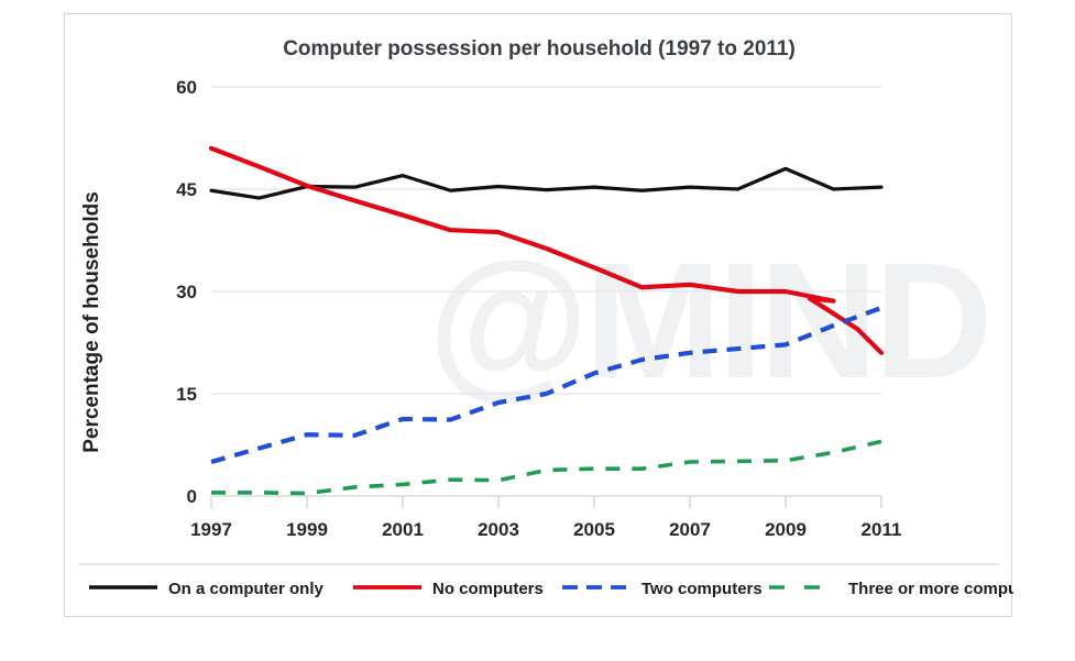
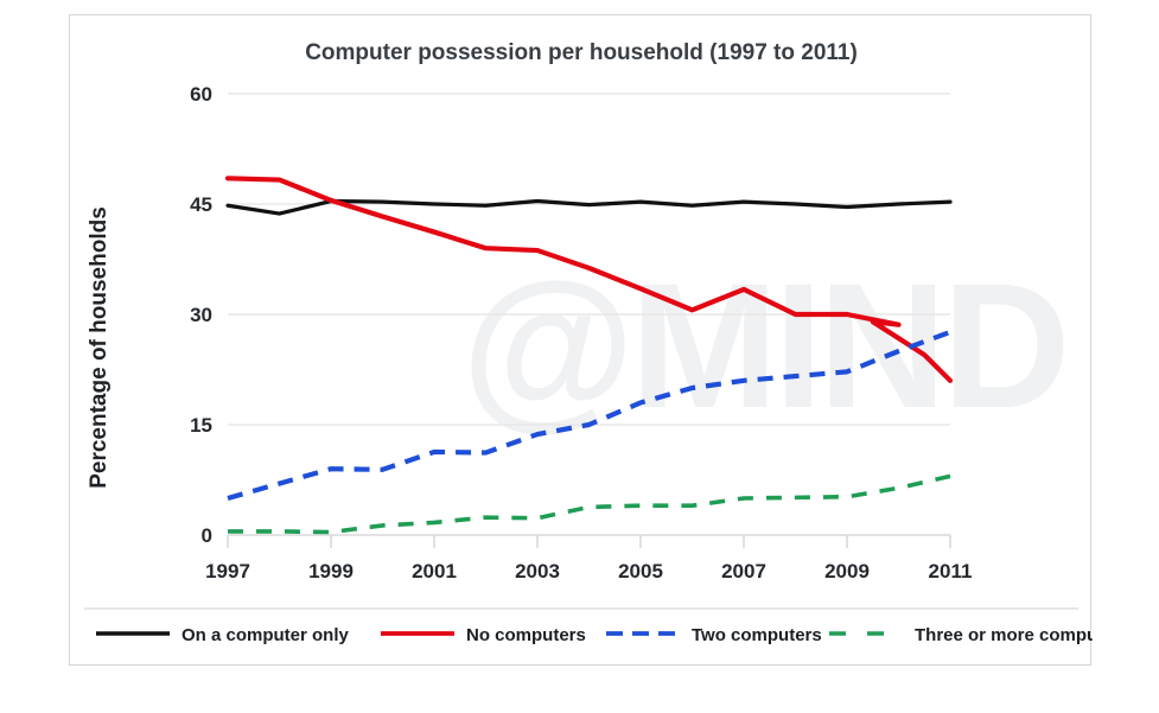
No computers/1997: 51 -> 48
On a computer only/2001: 47 -> 45
No computers/2007: 31 -> 33
On a computer only/2009: 48 -> 45
